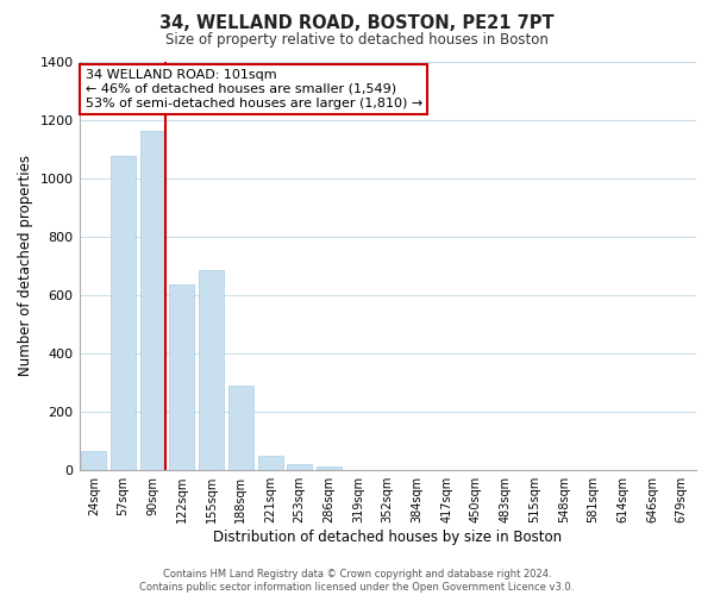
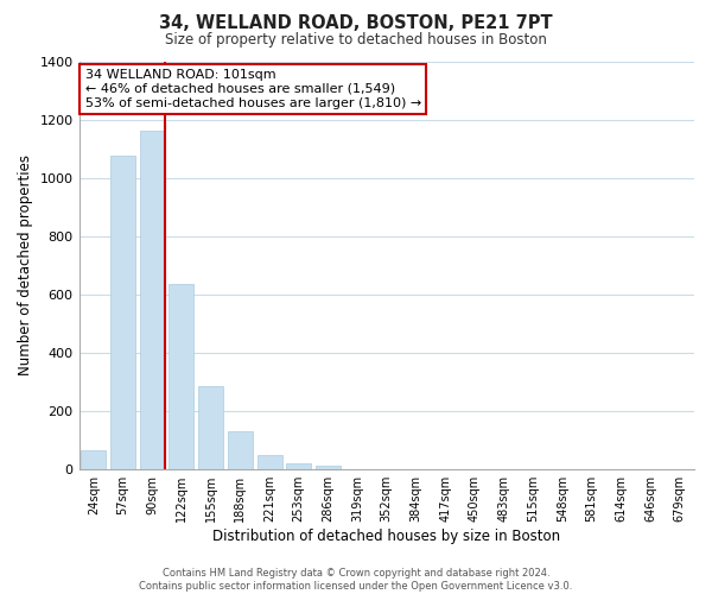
155sqm: 685 -> 285
188sqm: 290 -> 130
